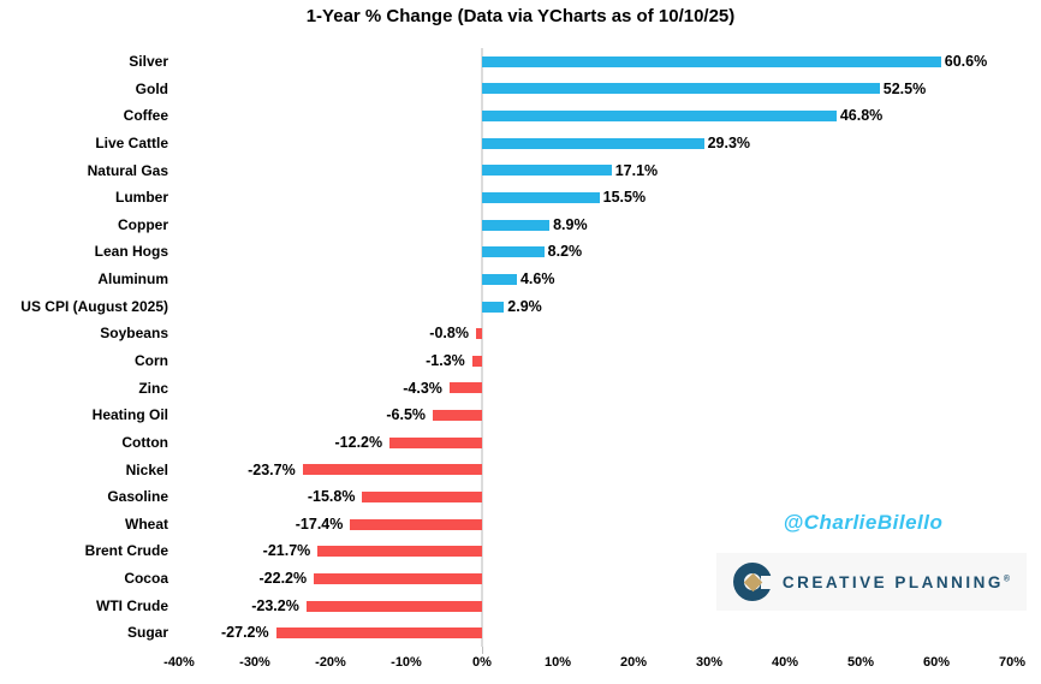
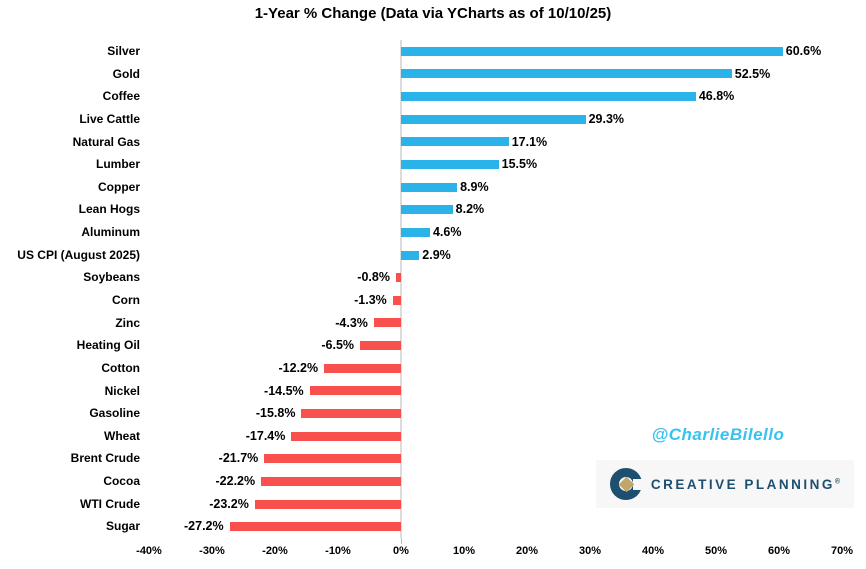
Nickel: -23.7% -> -14.5%
